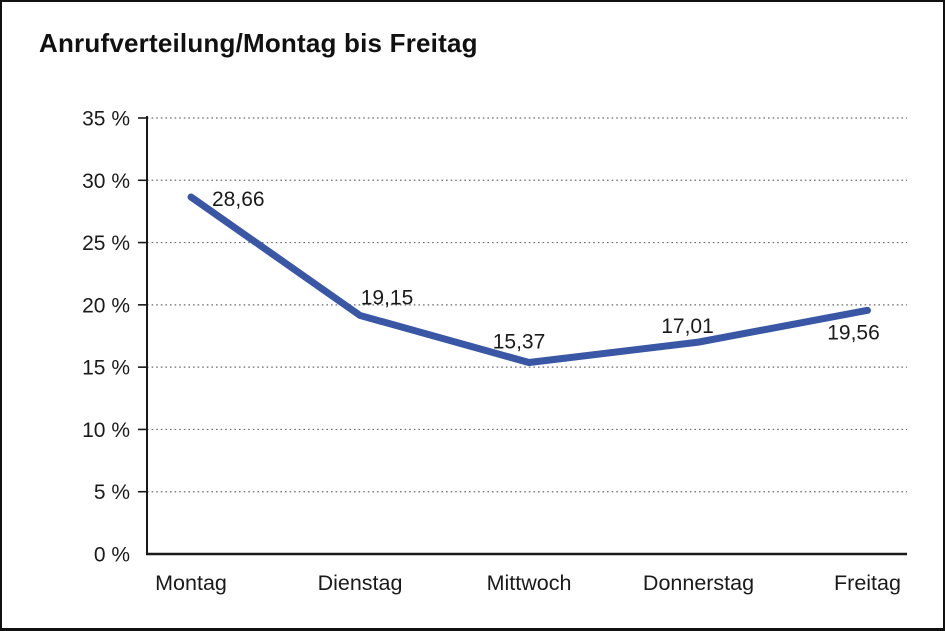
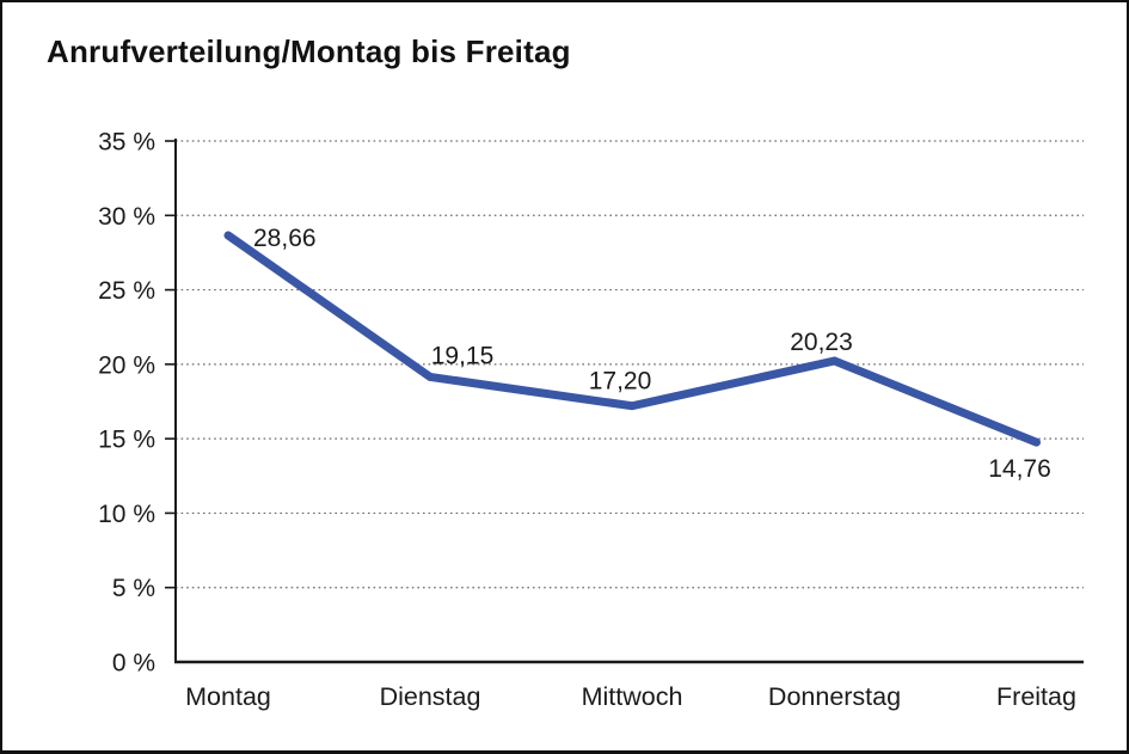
Mittwoch: 15,37 -> 17,20
Donnerstag: 17,01 -> 20,23
Freitag: 19,56 -> 14,76
